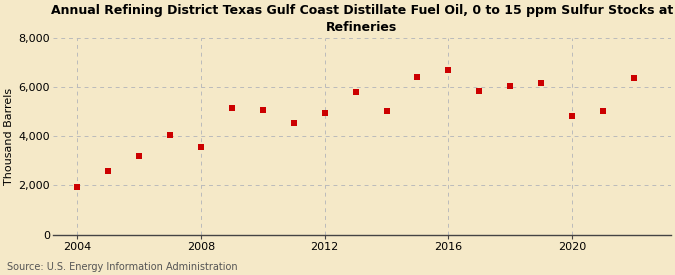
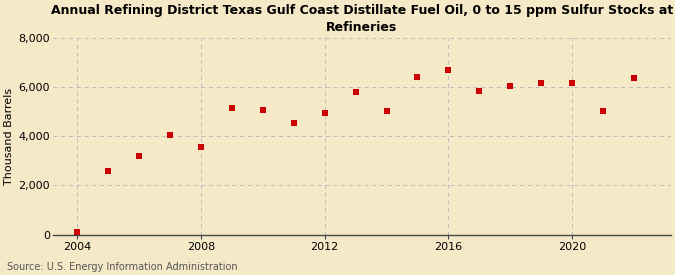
2004: 1,950 -> 100
2020: 4,800 -> 6,150
